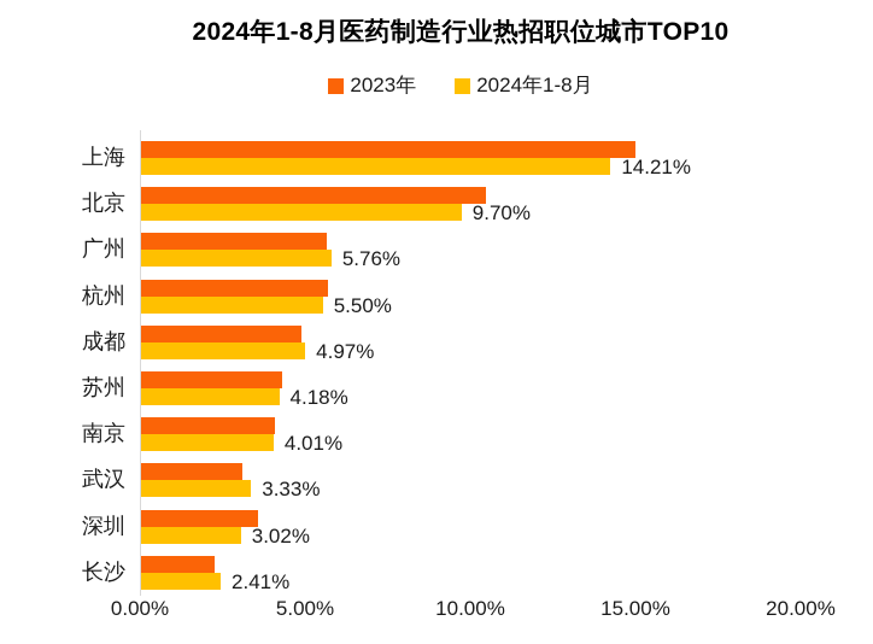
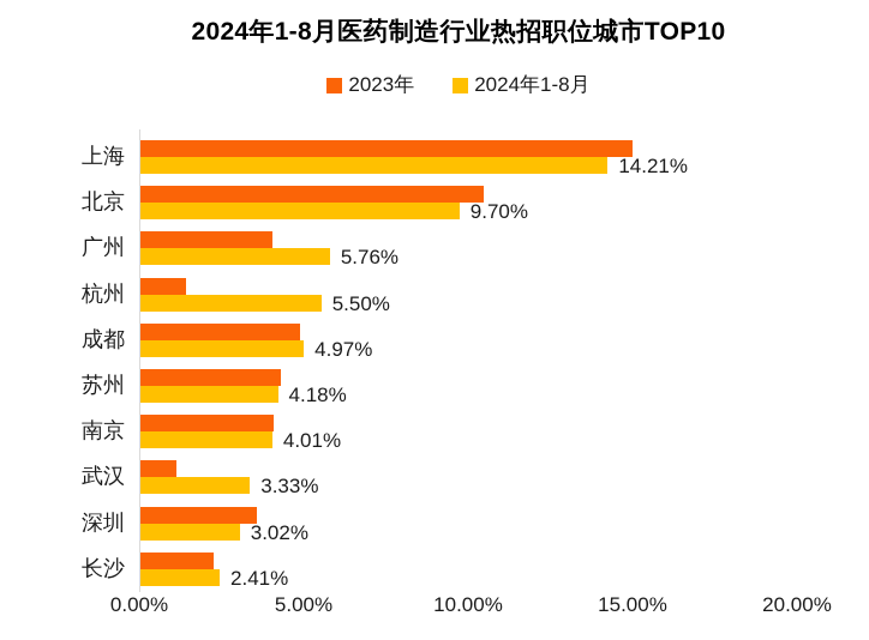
2023年/广州: 5.6% -> 4.0%
2023年/杭州: 5.7% -> 1.4%
2023年/武汉: 3.1% -> 1.1%
